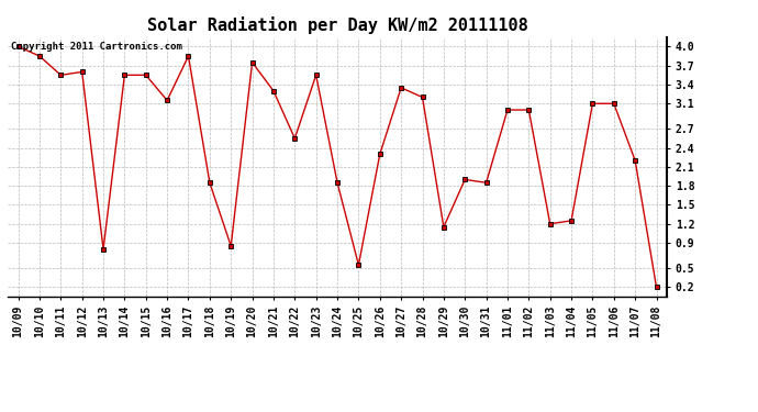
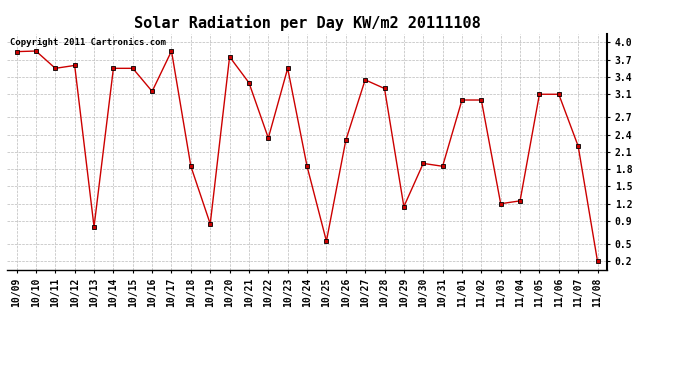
10/09: 4.00 -> 3.84
10/22: 2.55 -> 2.34
